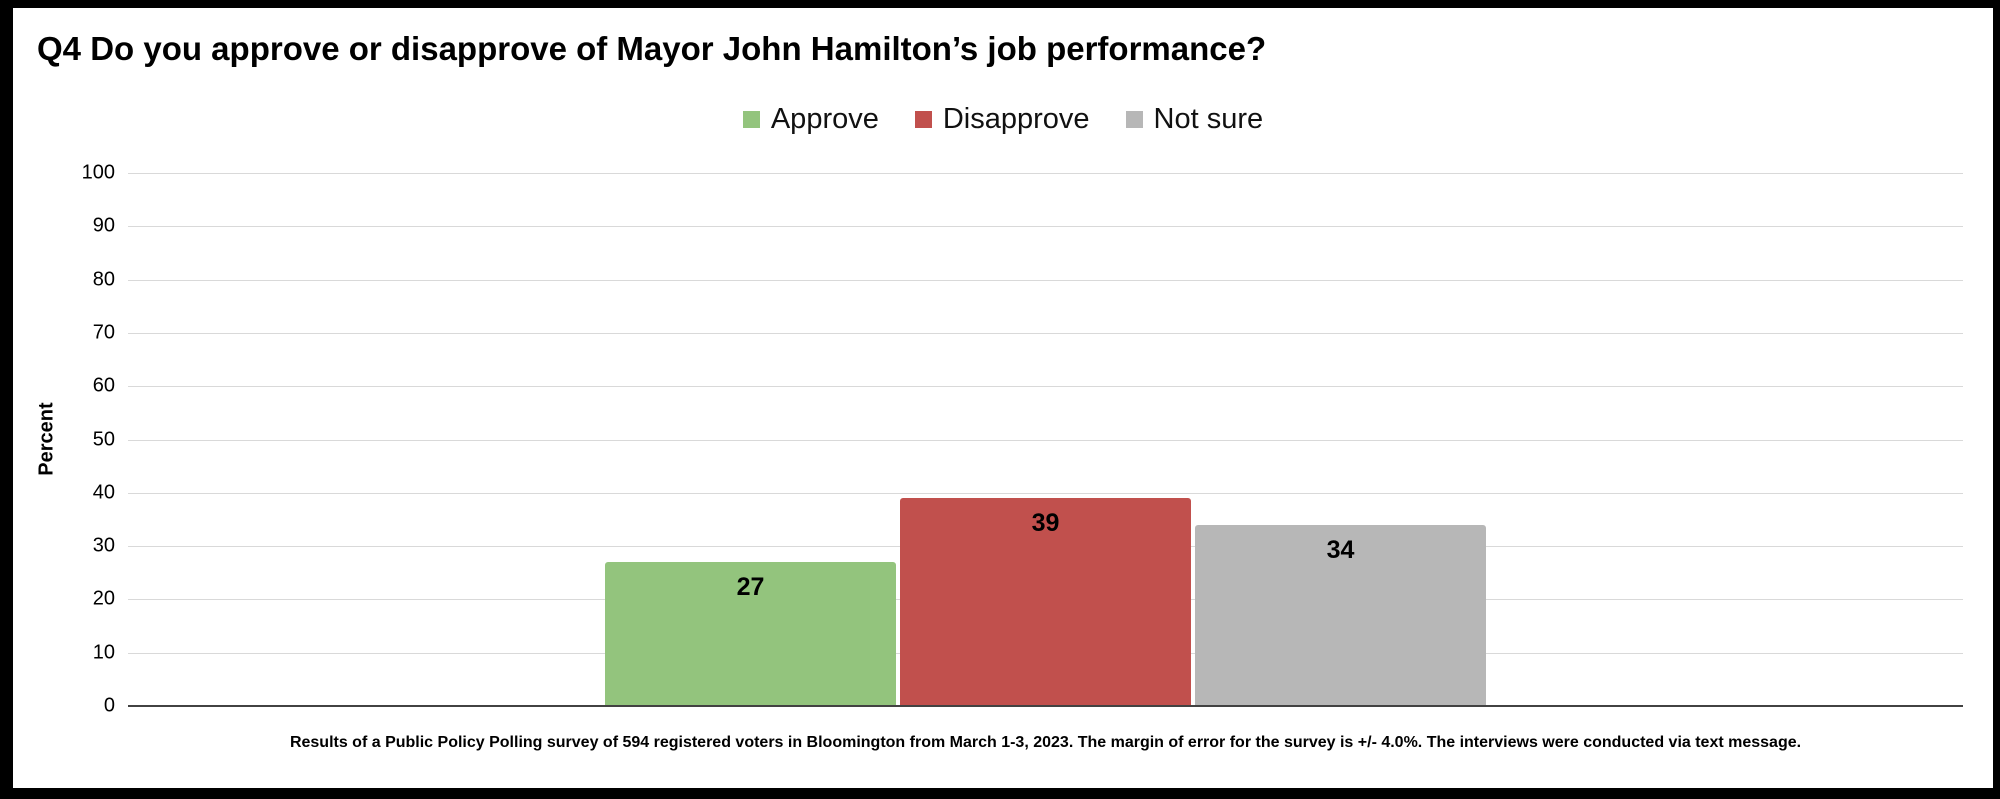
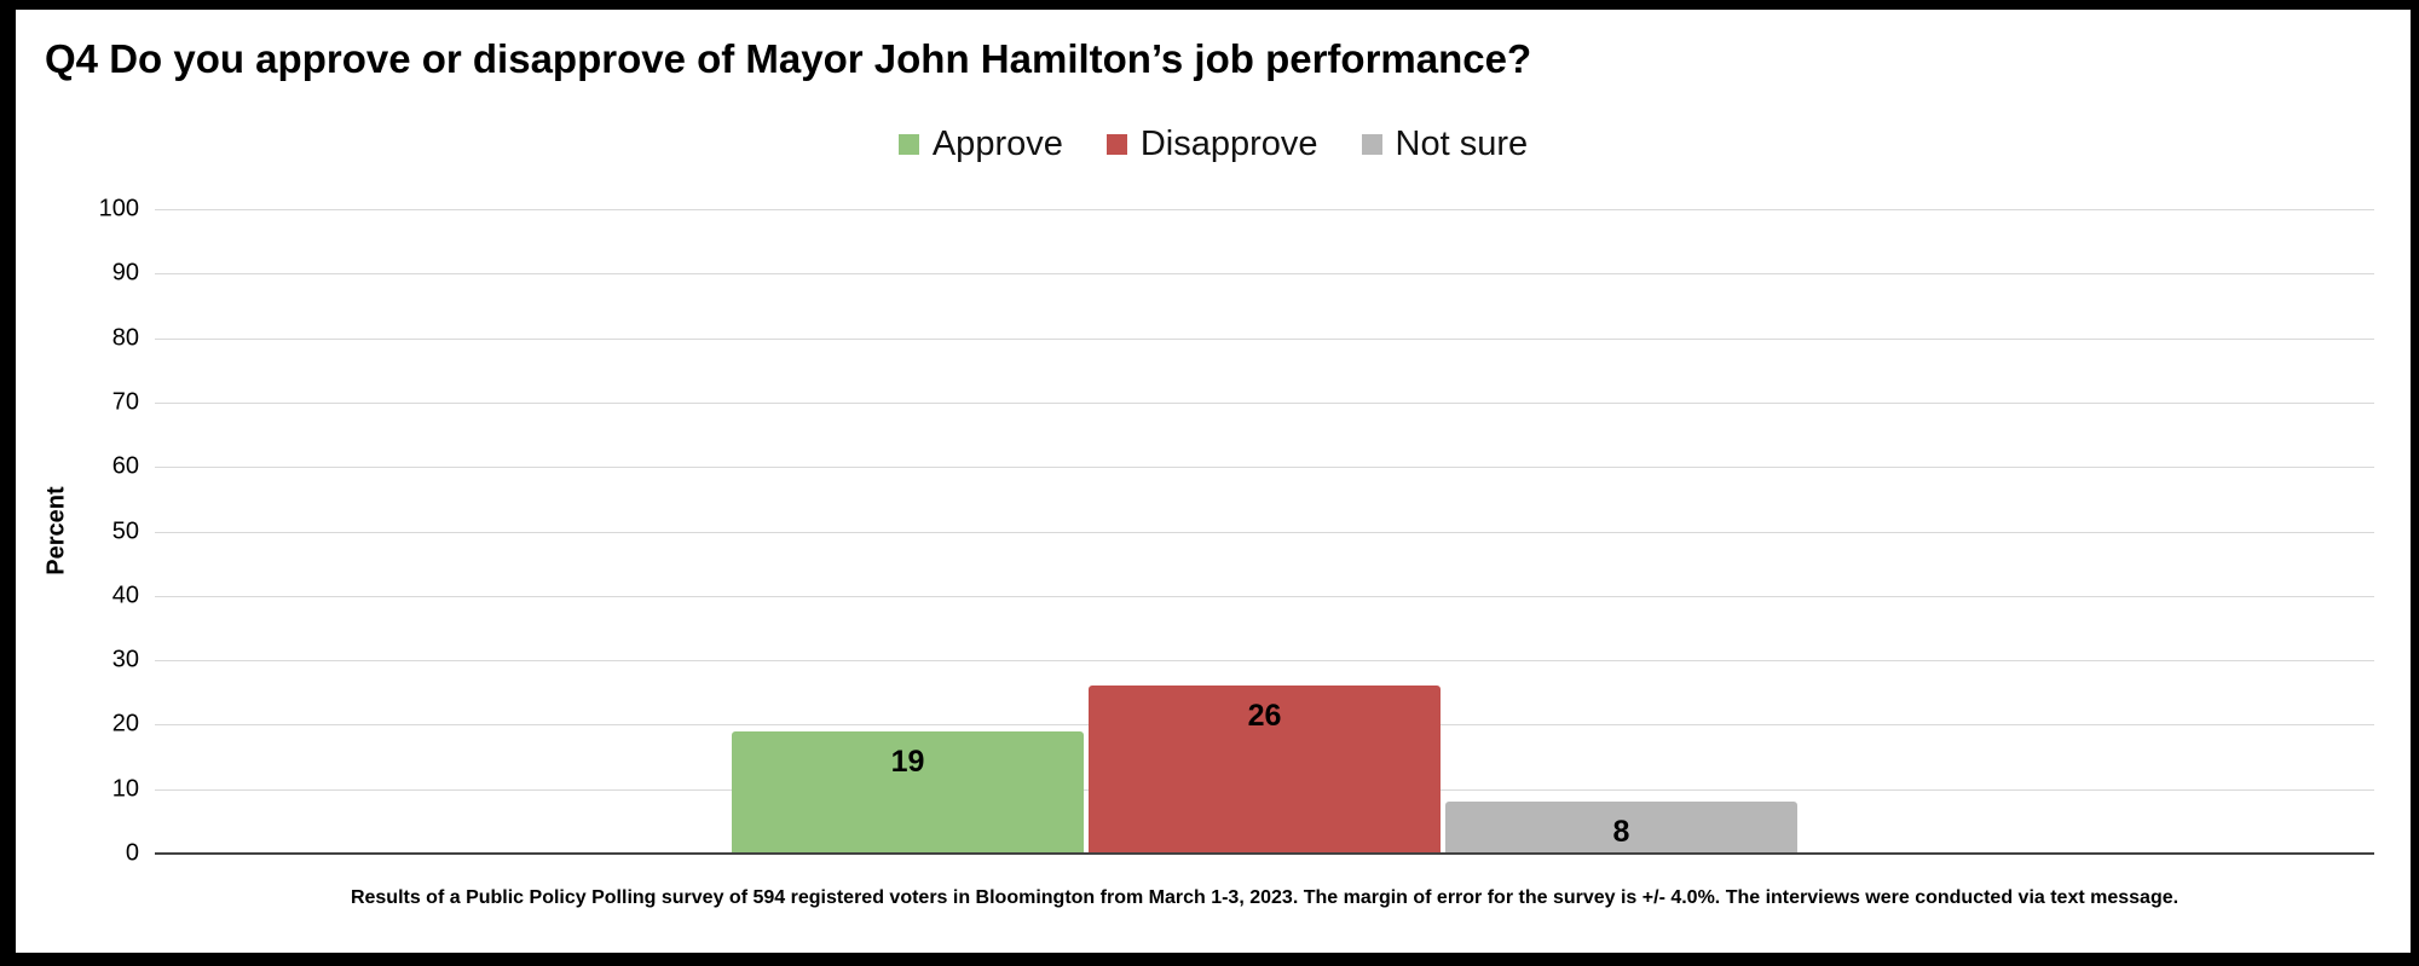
Approve: 27 -> 19
Disapprove: 39 -> 26
Not sure: 34 -> 8
